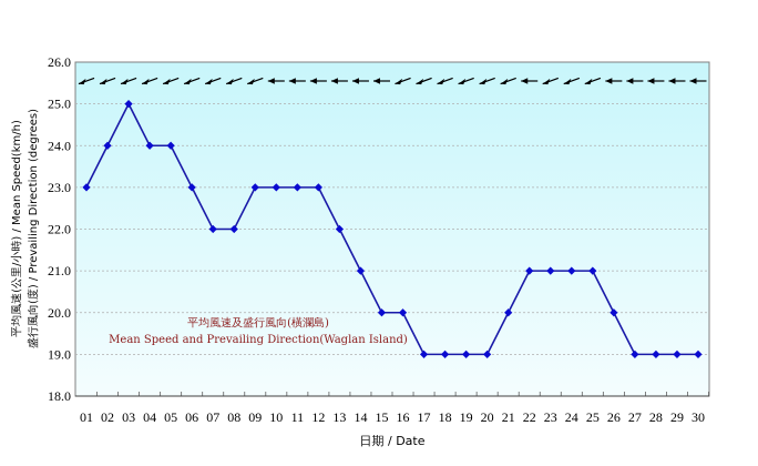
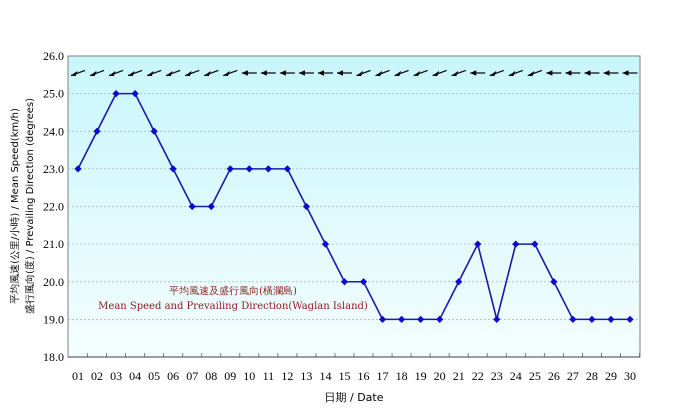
04: 24 -> 25
23: 21 -> 19
